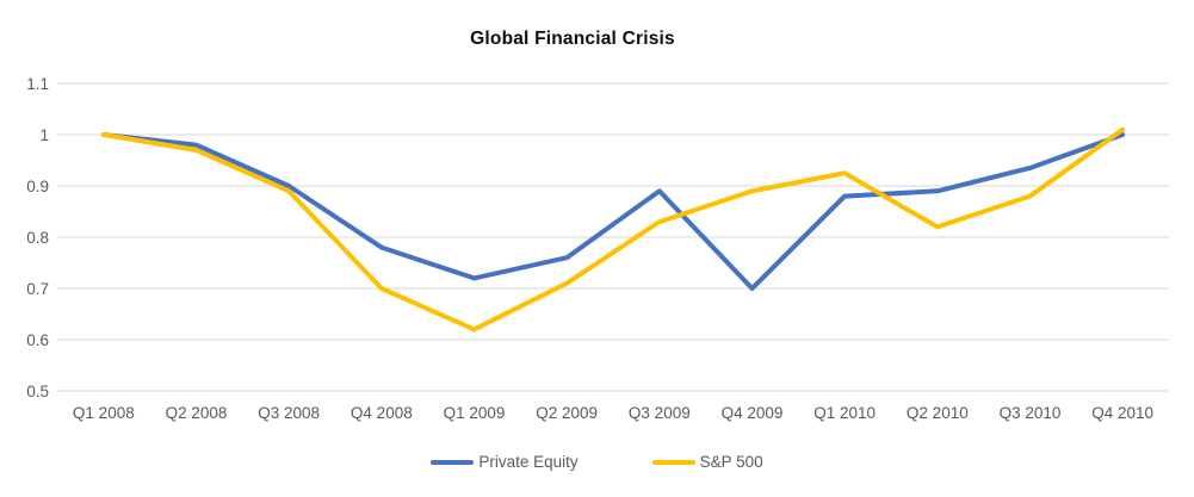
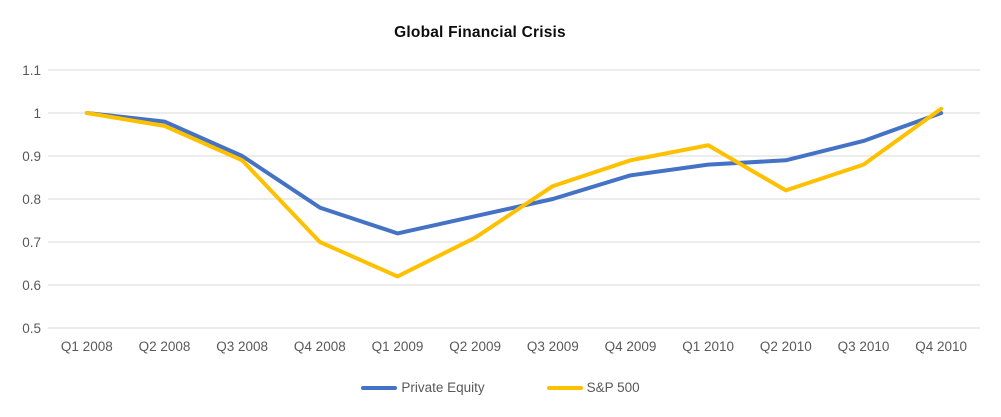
Private Equity/Q3 2009: 0.89 -> 0.80
Private Equity/Q4 2009: 0.70 -> 0.85
